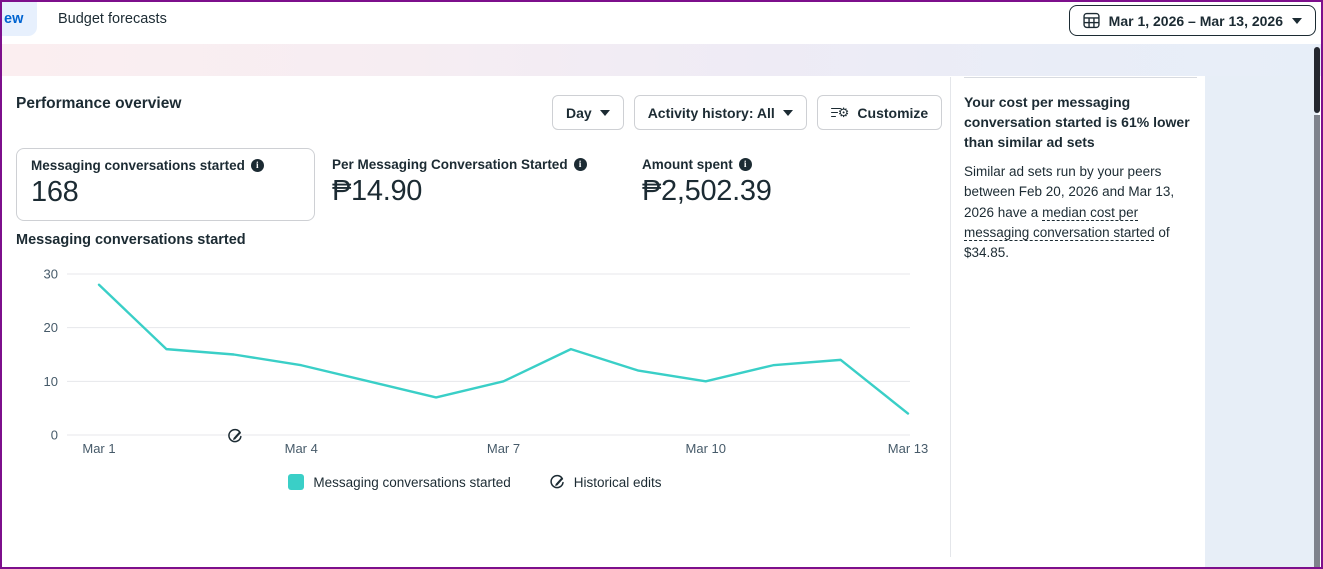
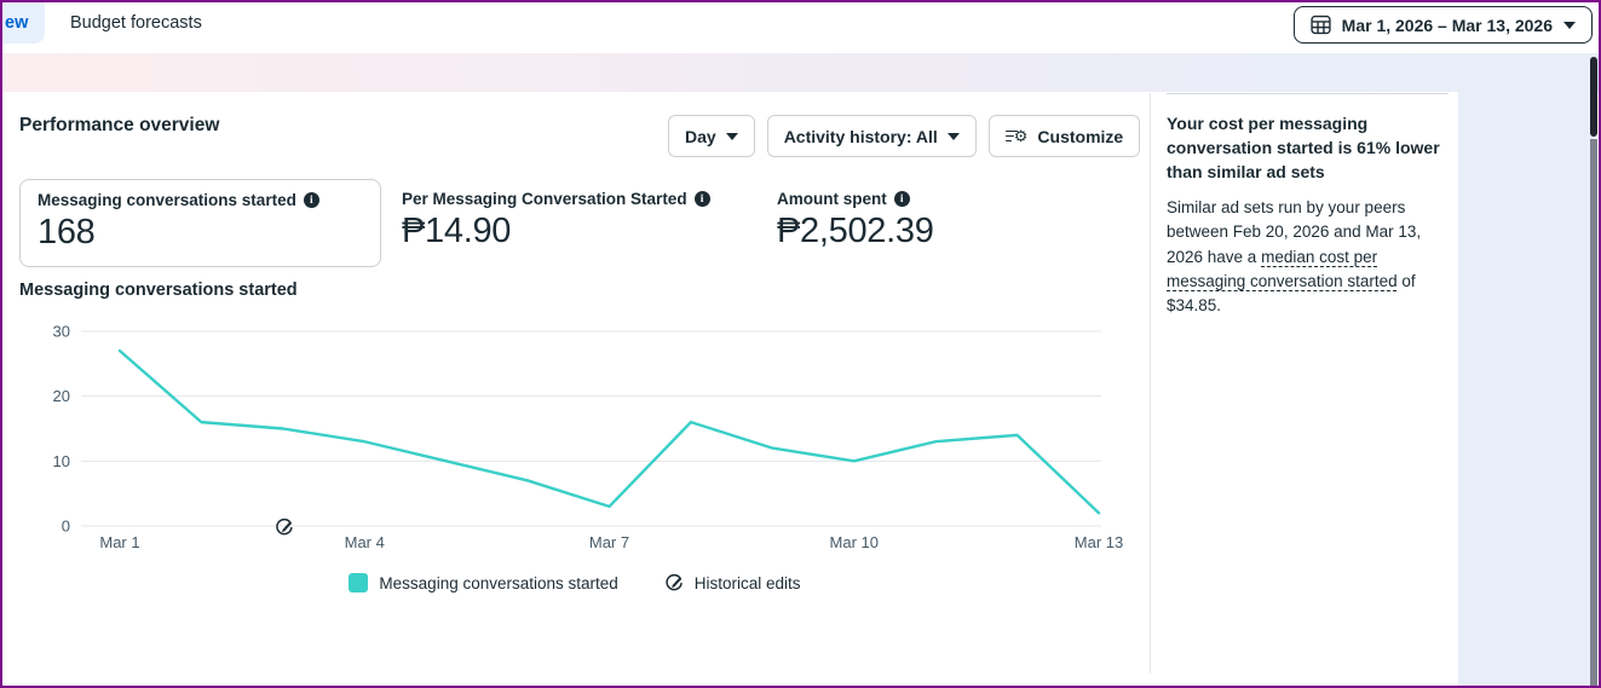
Mar 1: 28 -> 27
Mar 7: 10 -> 3
Mar 13: 4 -> 2
